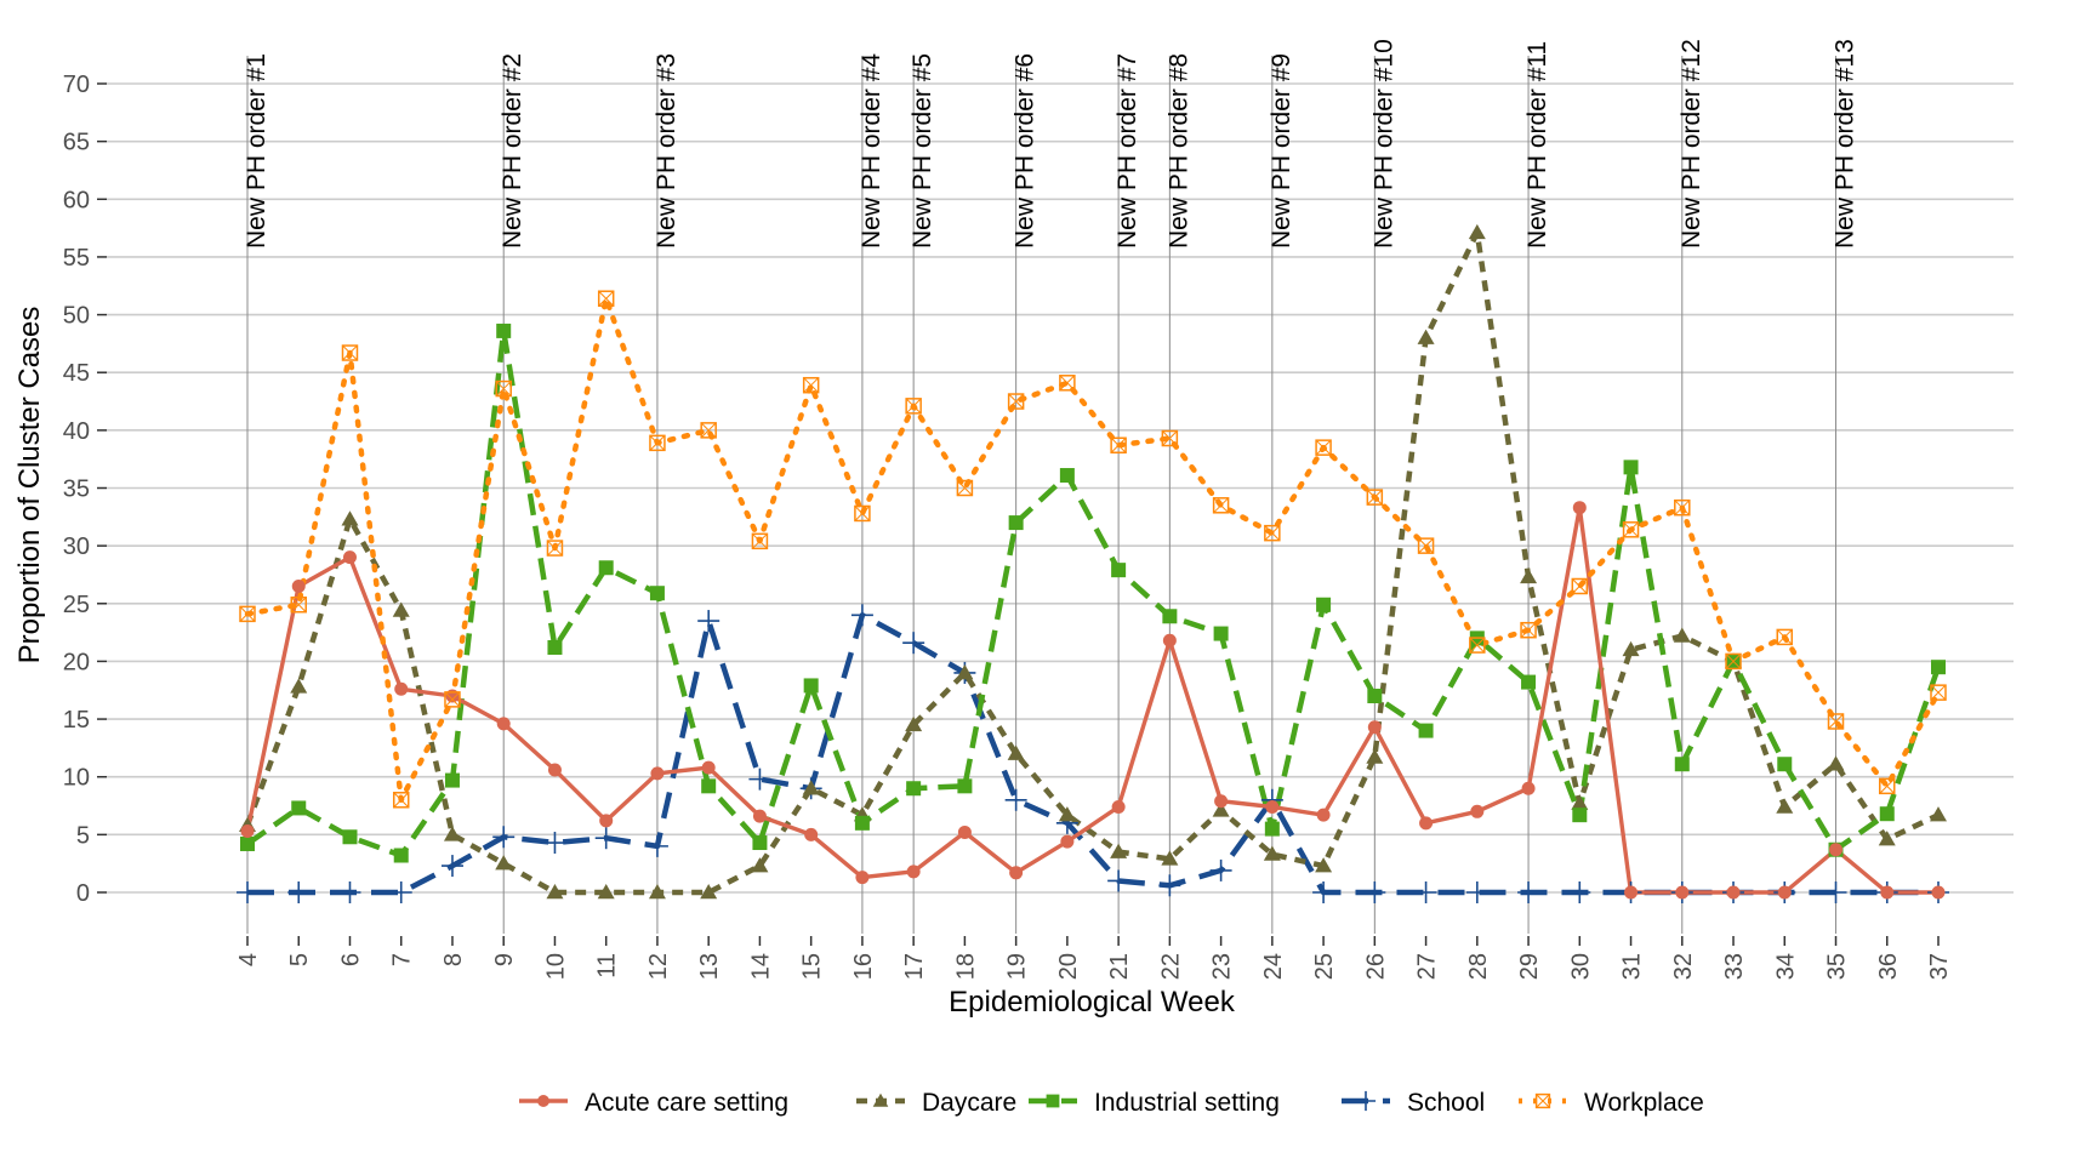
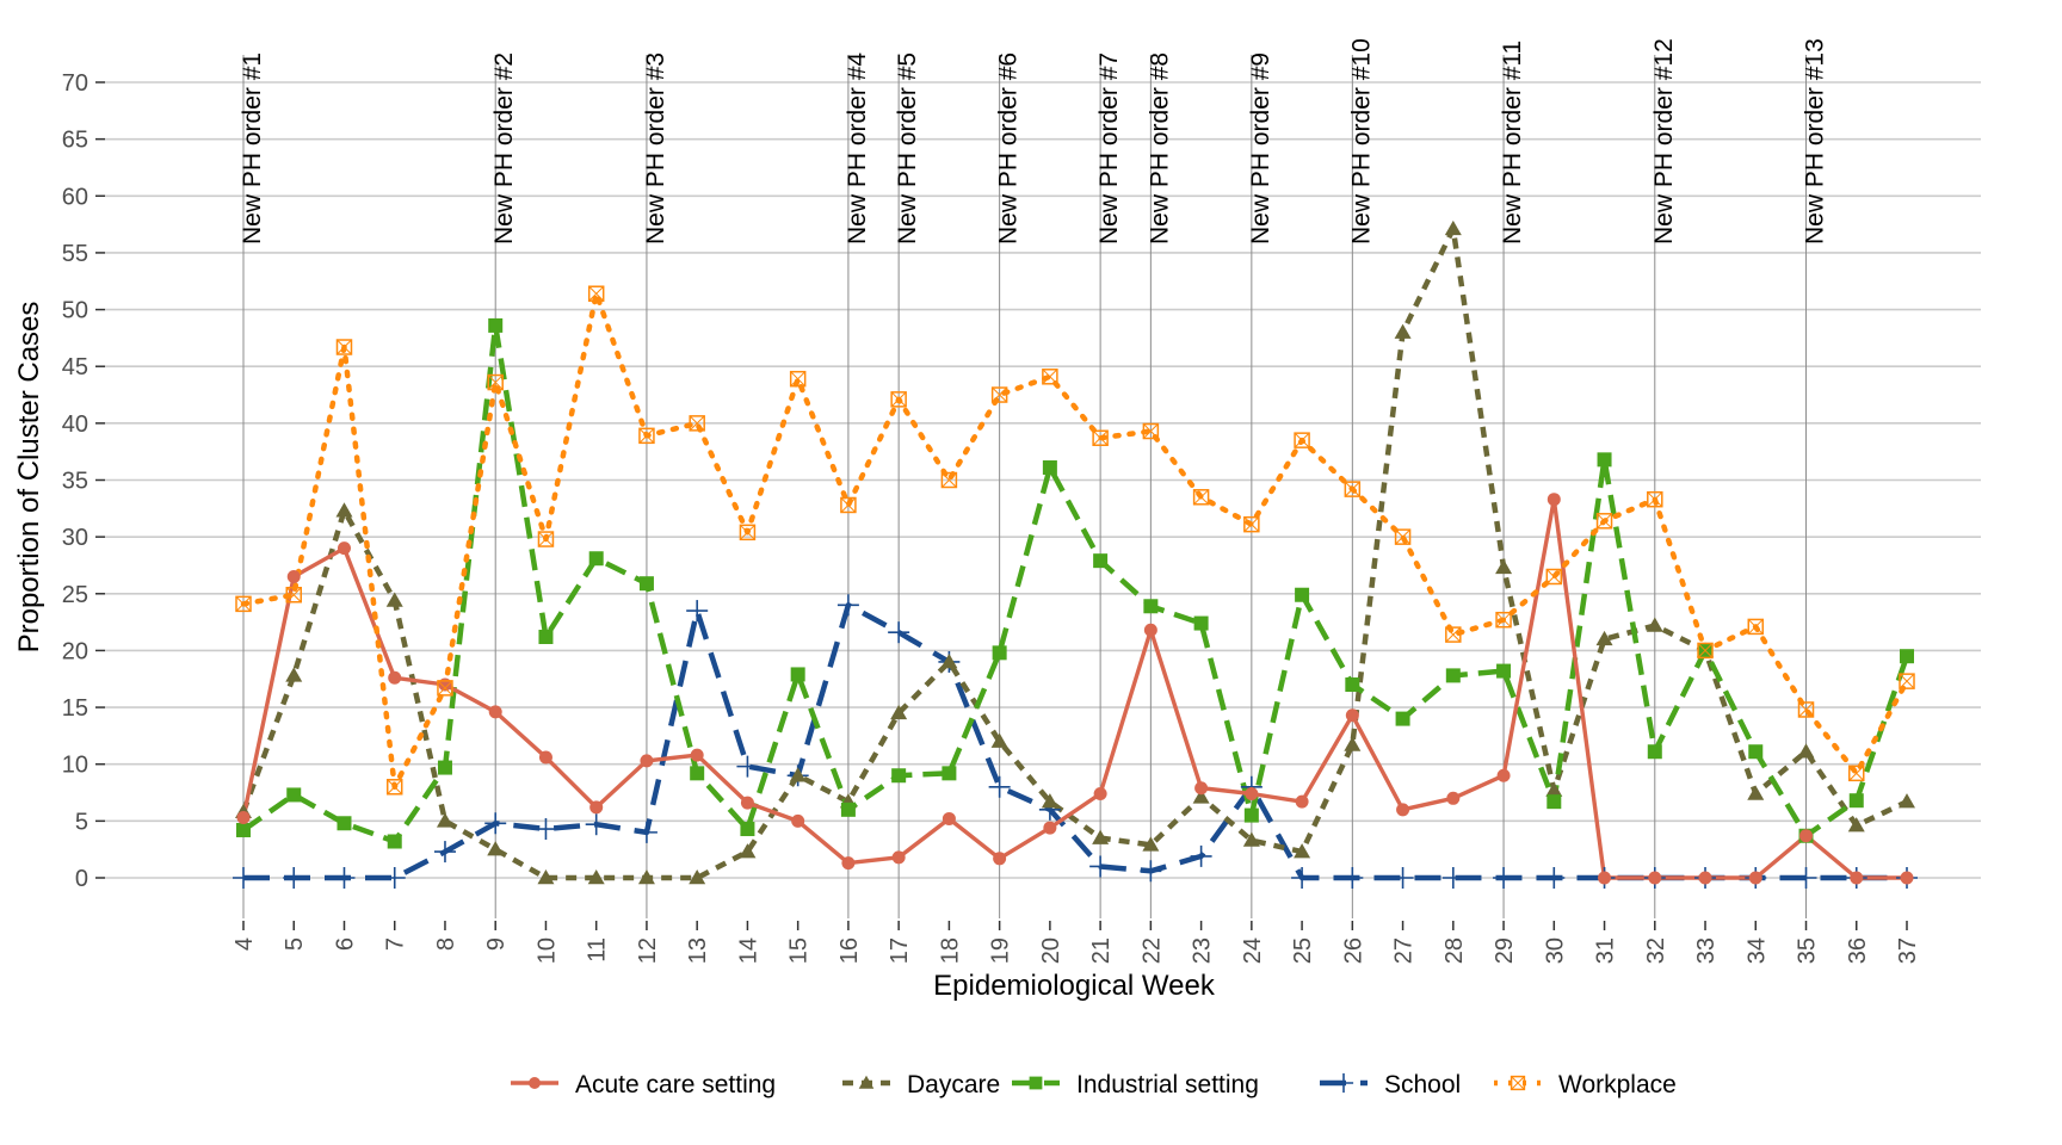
Industrial setting/19: 32 -> 20
Industrial setting/28: 22 -> 18
